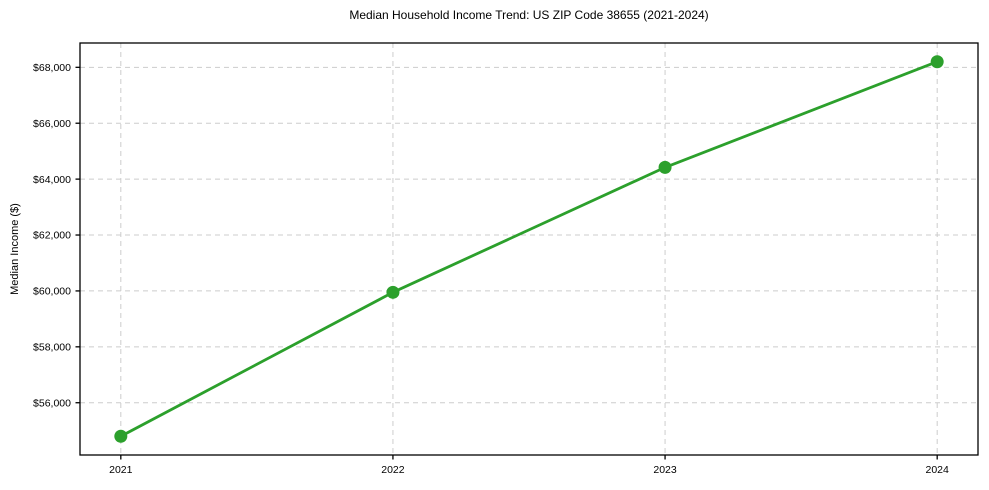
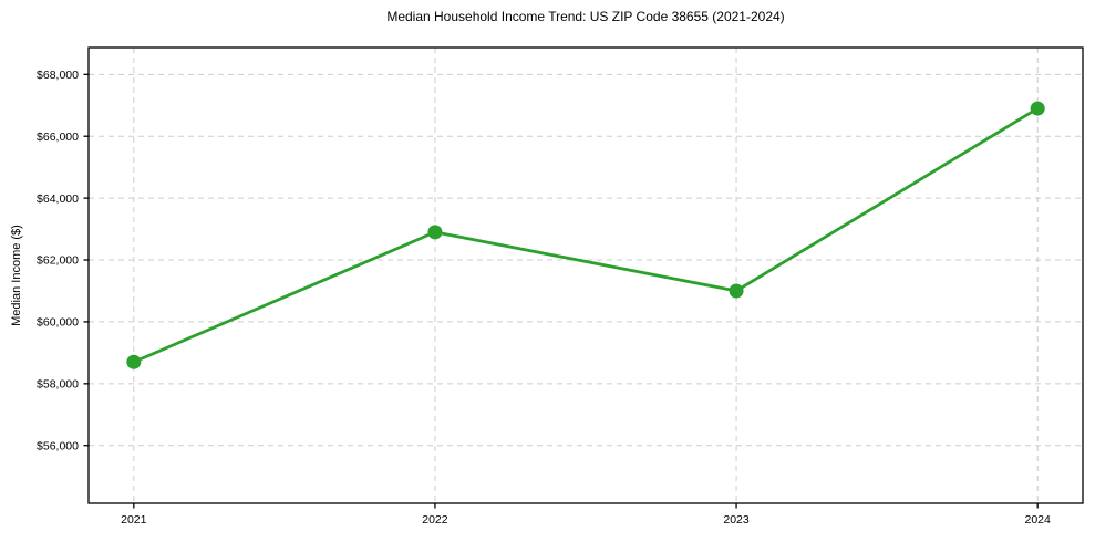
2021: $54800 -> $58700
2022: $60000 -> $62900
2023: $64400 -> $61000
2024: $68200 -> $66900
